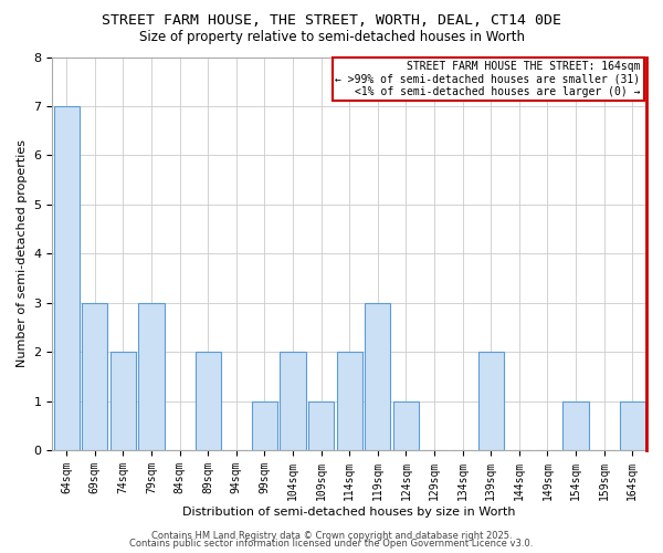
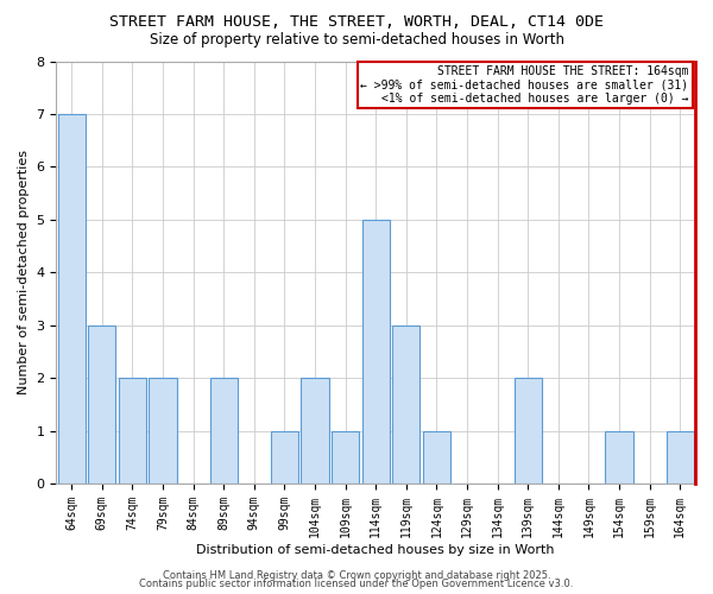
79sqm: 3 -> 2
114sqm: 2 -> 5
